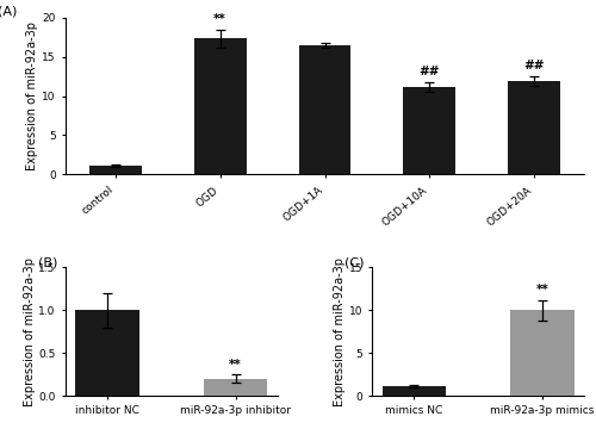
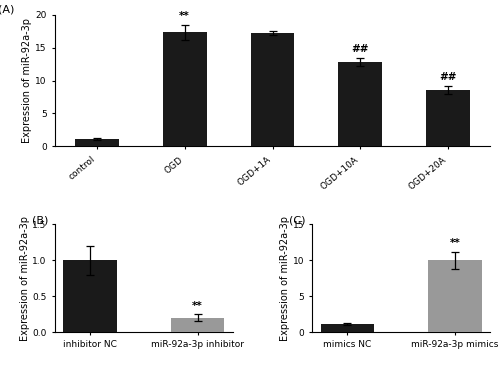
OGD+1A: 16.4 -> 17.2
OGD+10A: 11.1 -> 12.8
OGD+20A: 11.9 -> 8.6
